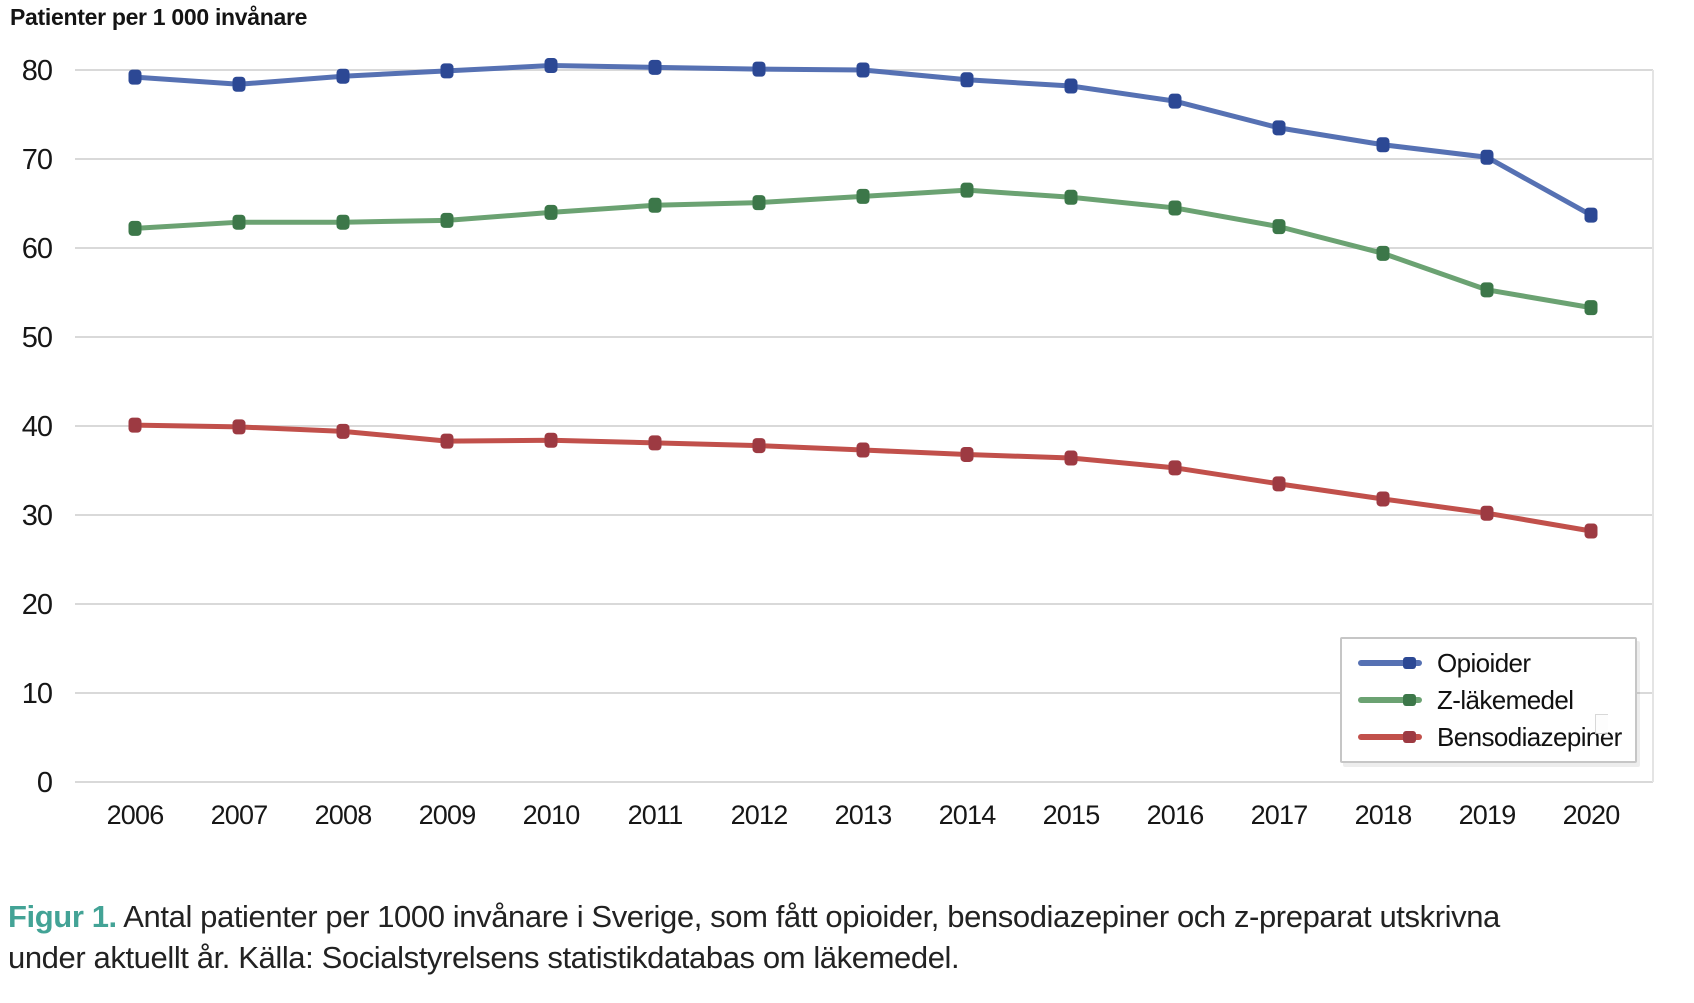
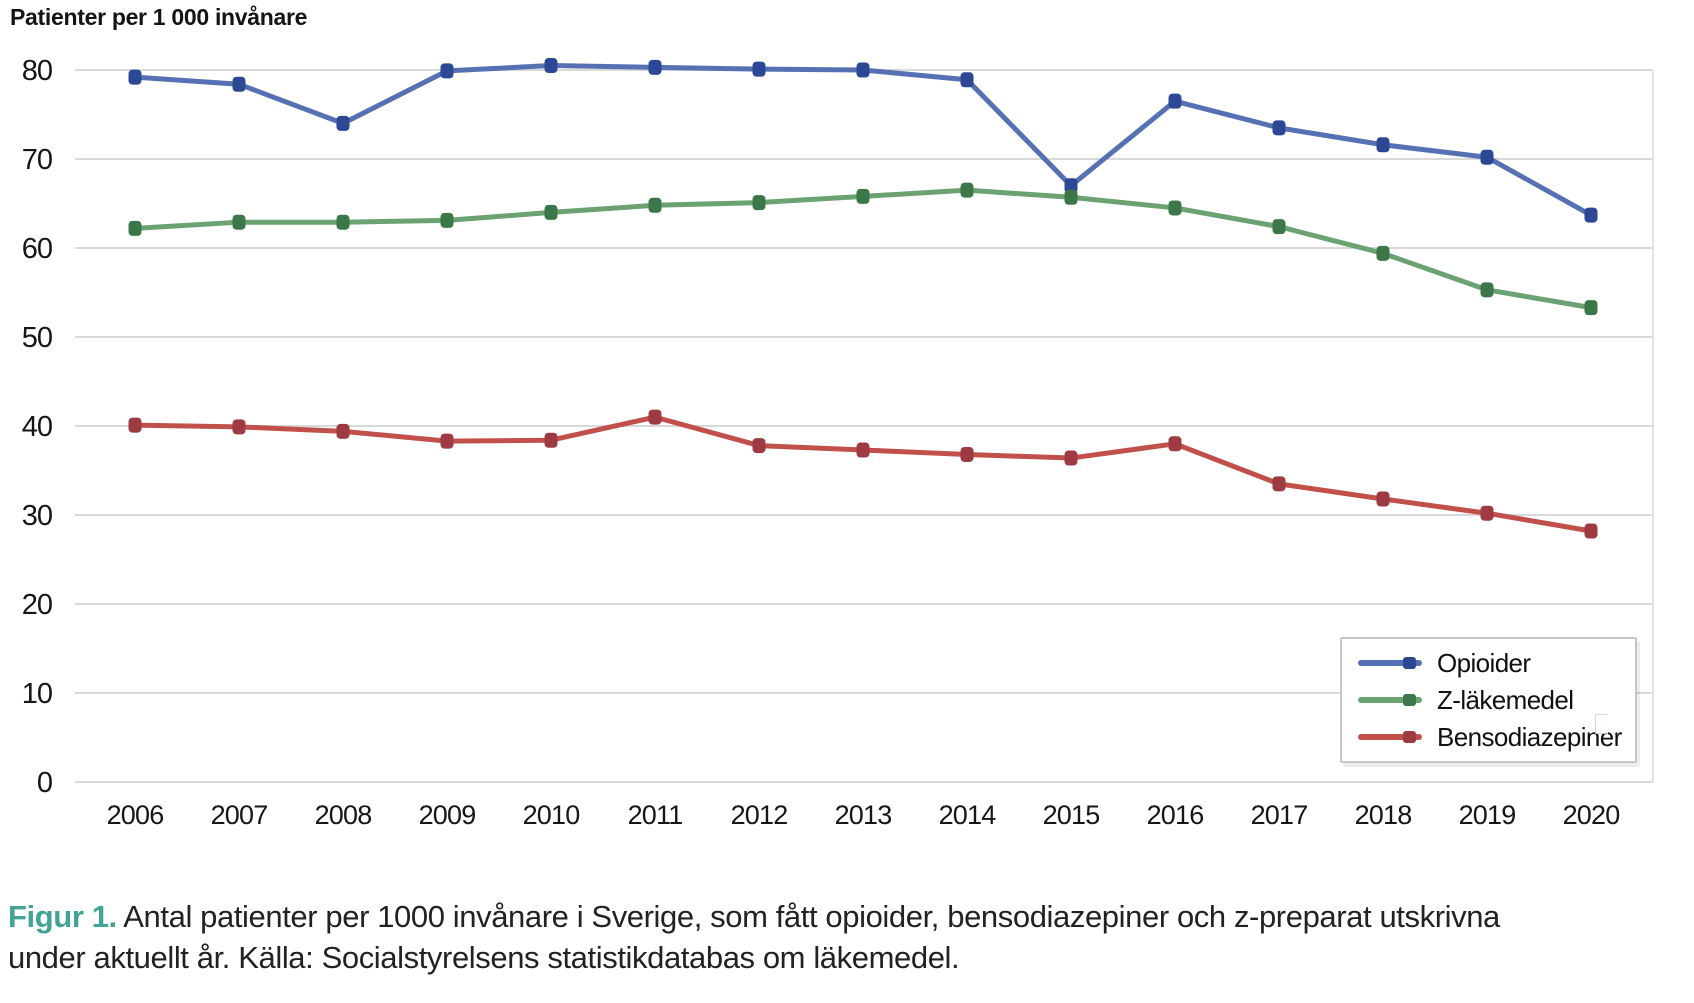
Opioider/2008: 79 -> 74
Bensodiazepiner/2011: 38 -> 41
Opioider/2015: 78 -> 67
Bensodiazepiner/2016: 35 -> 38
